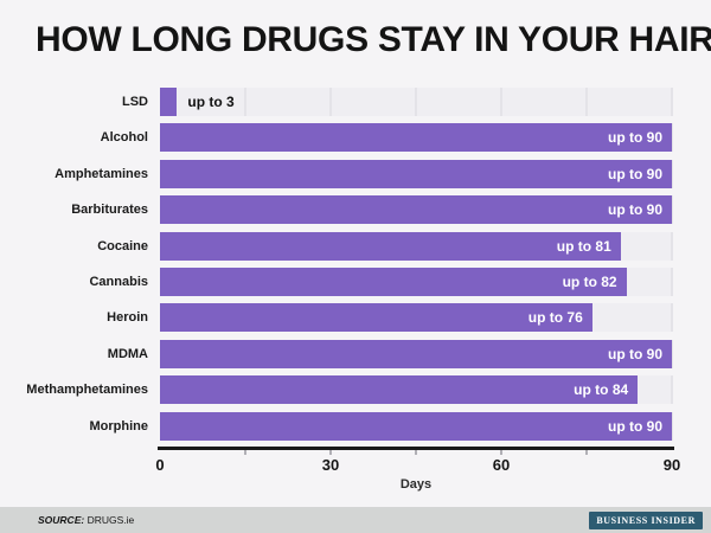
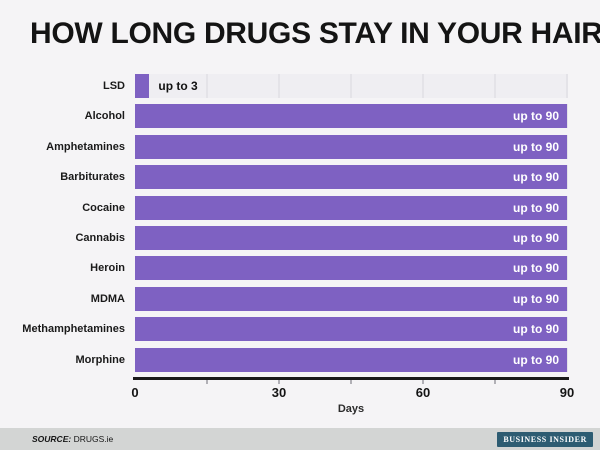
Cocaine: 81 -> 90
Cannabis: 82 -> 90
Heroin: 76 -> 90
Methamphetamines: 84 -> 90
